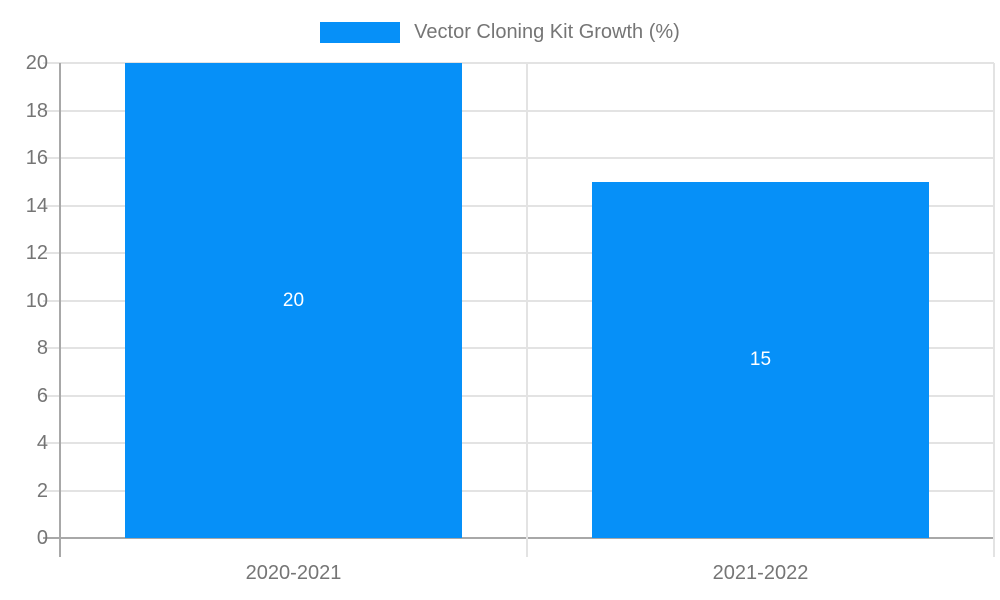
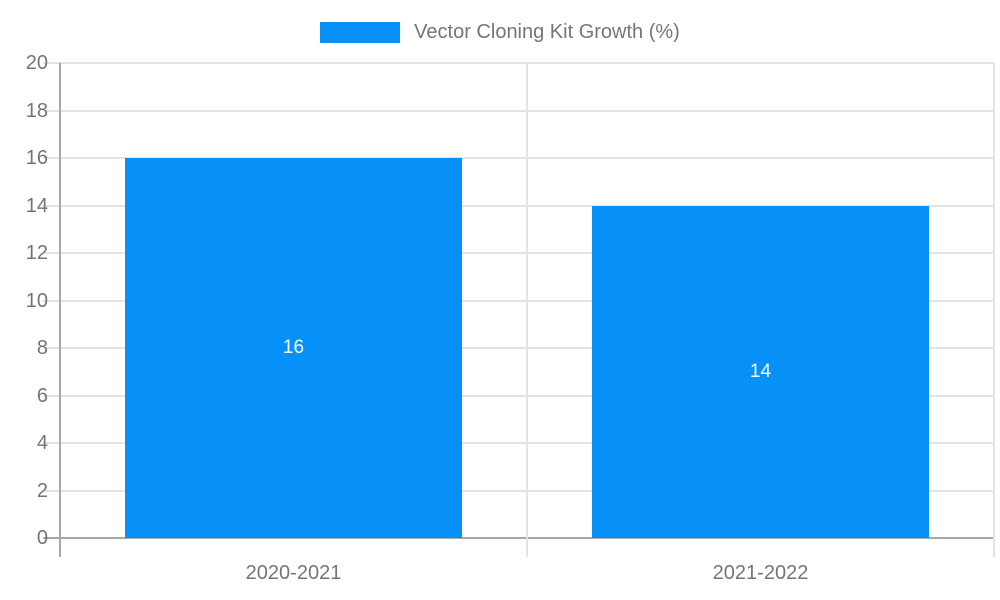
2020-2021: 20 -> 16
2021-2022: 15 -> 14
